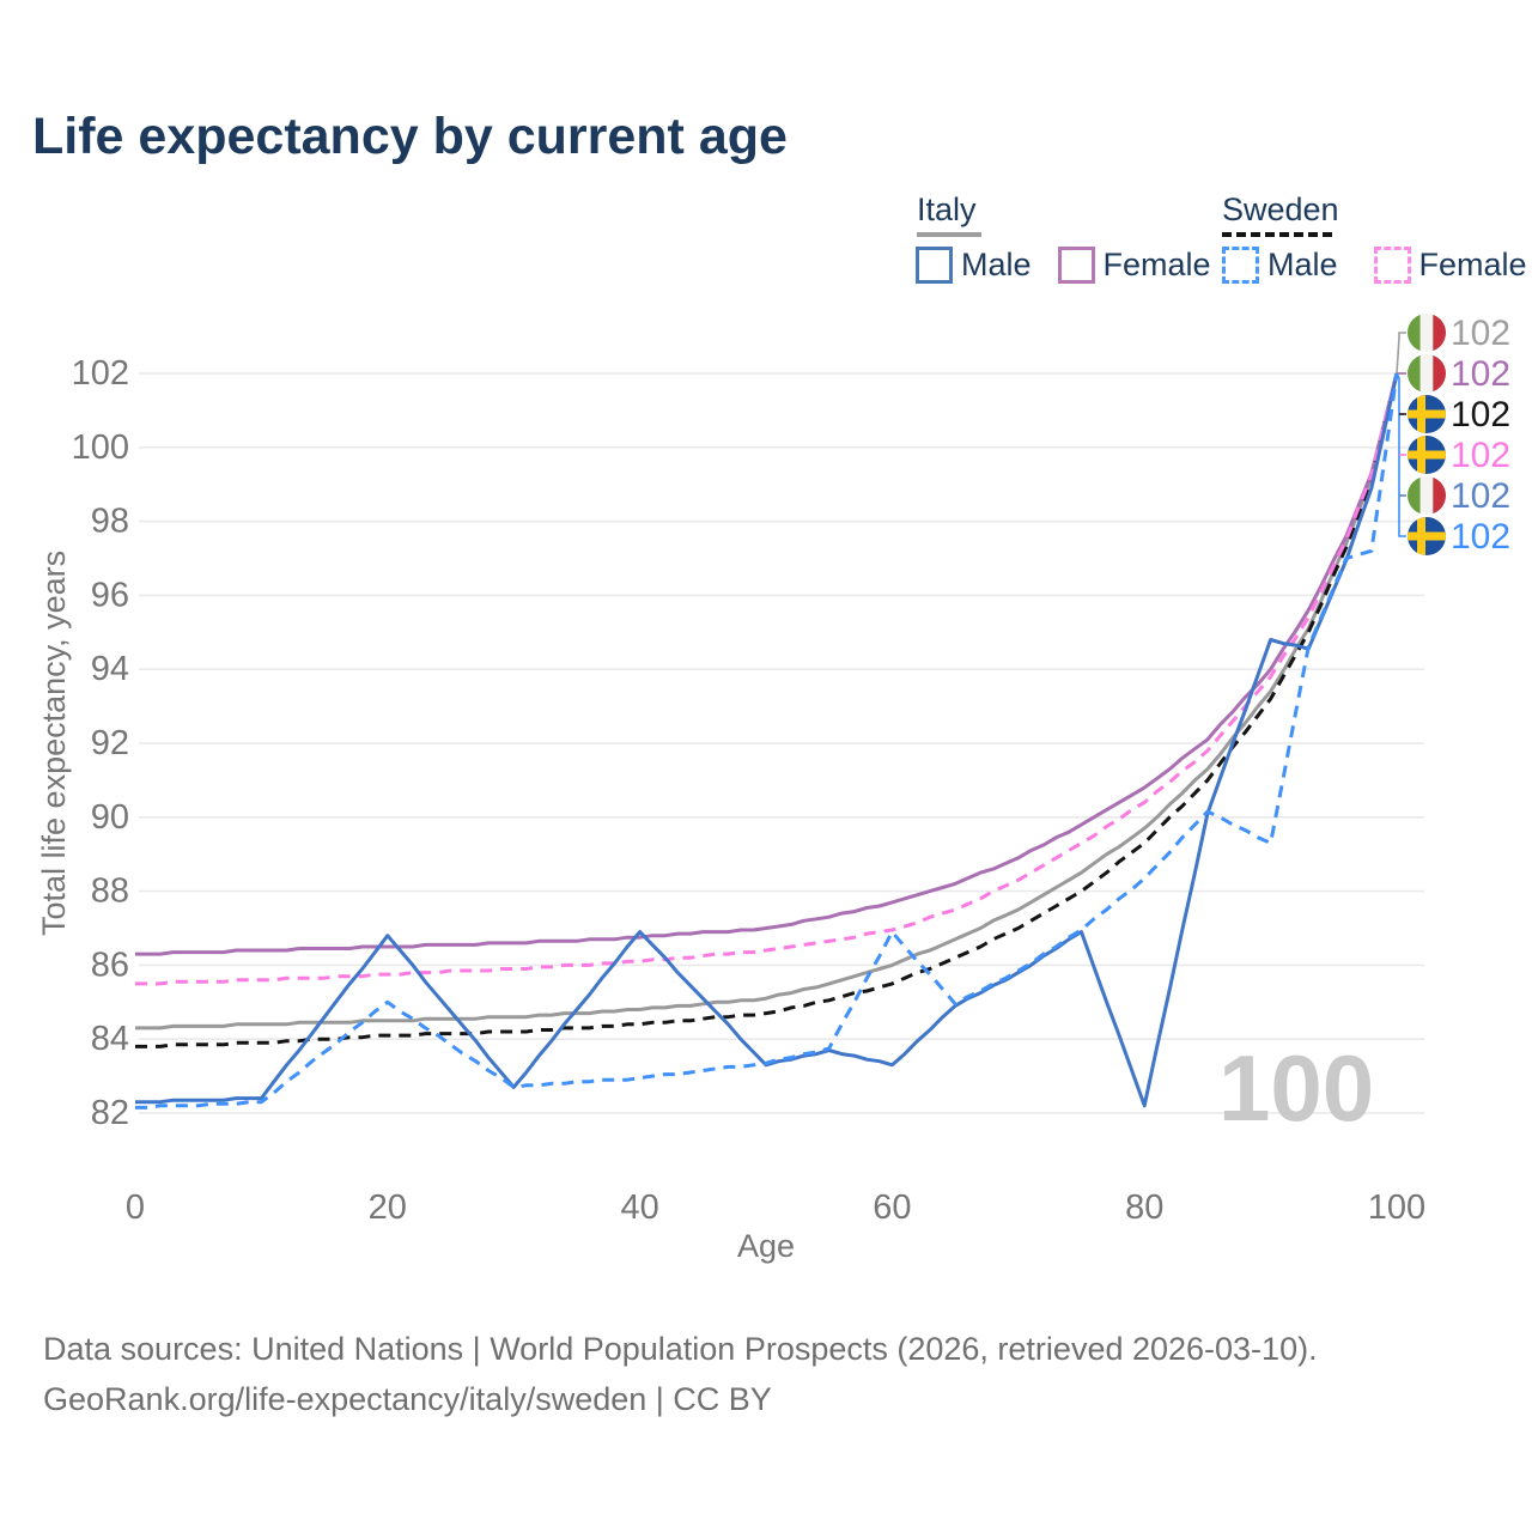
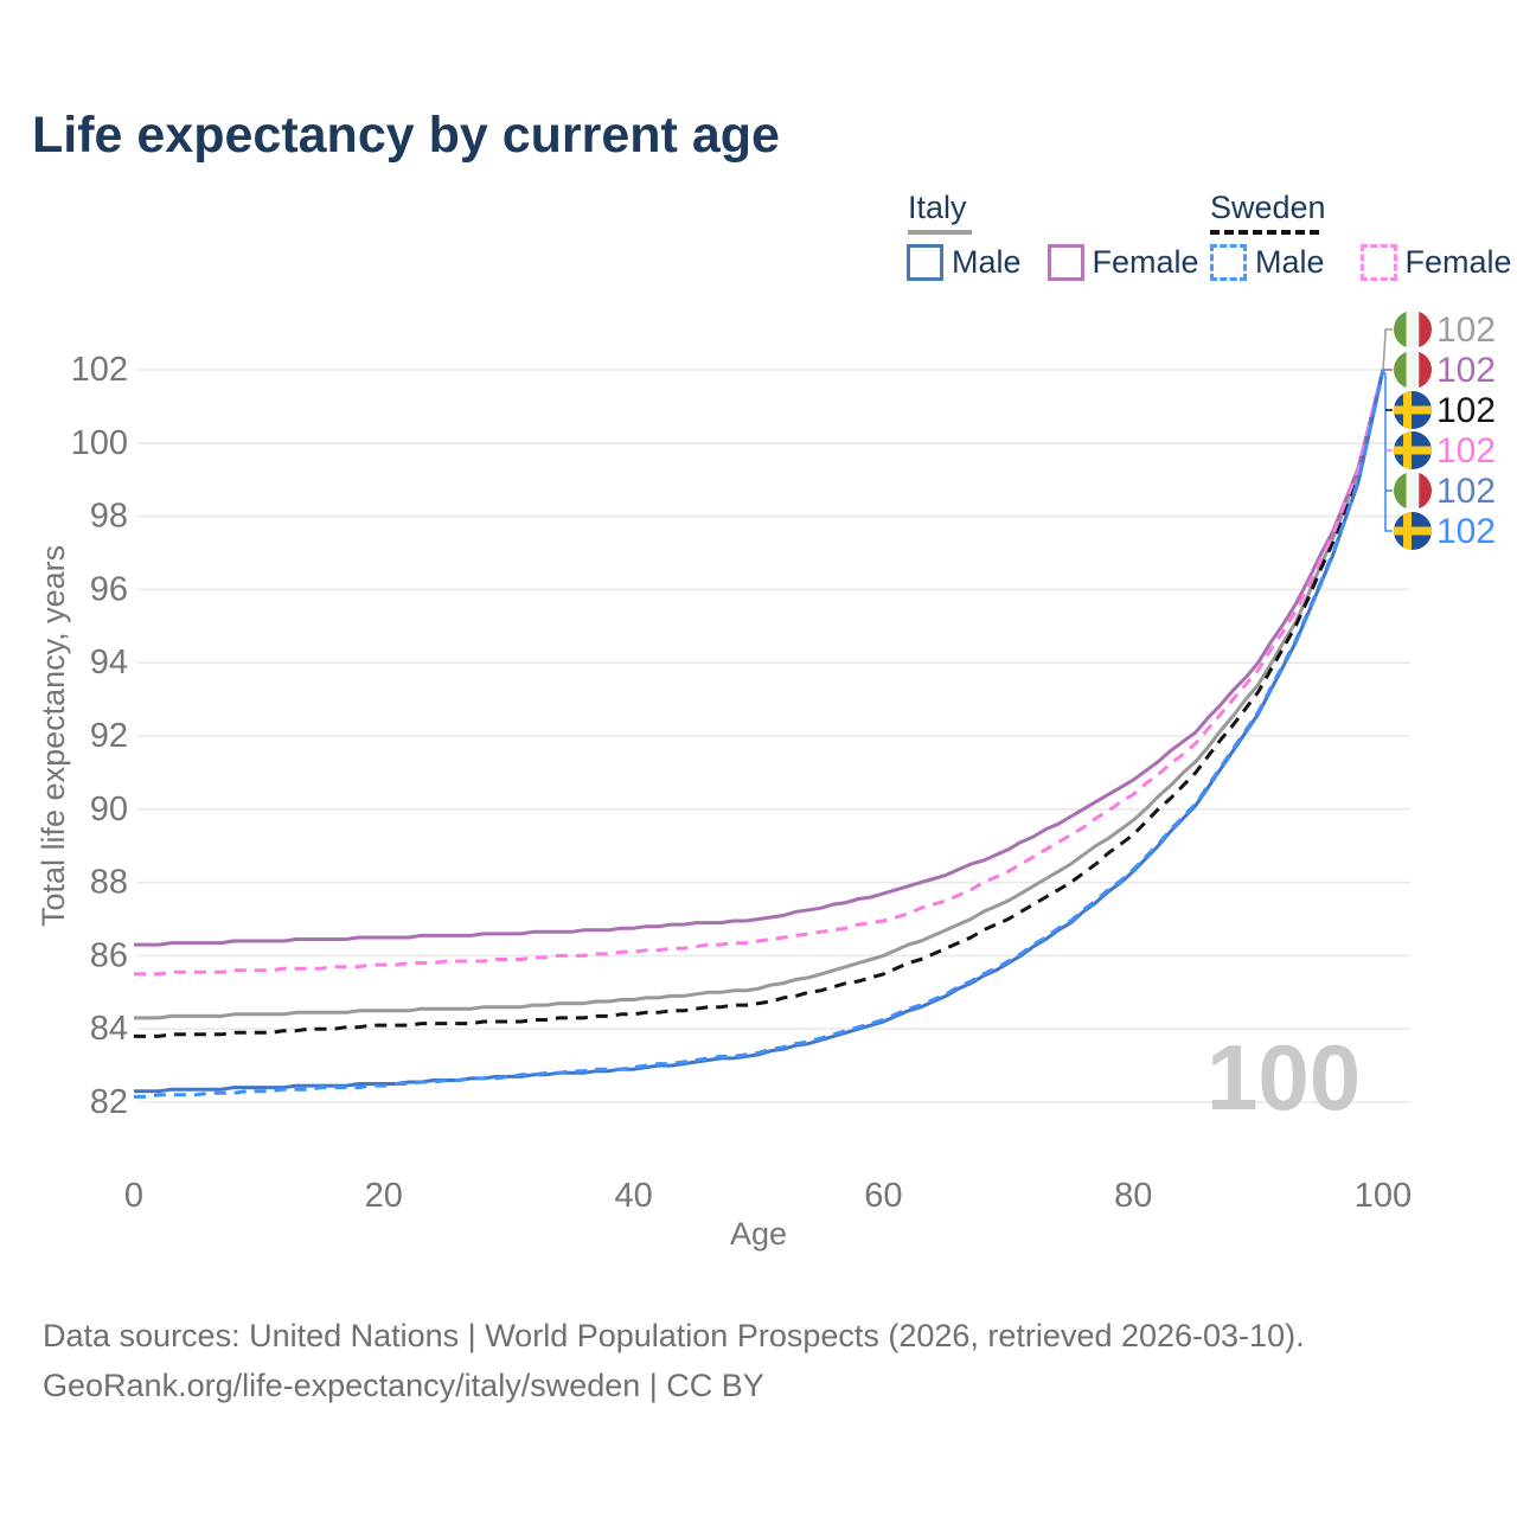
Italy Male/20: 86.8 -> 82.5
Sweden Male/20: 85.0 -> 82.5
Italy Male/40: 86.9 -> 82.9
Italy Male/60: 83.3 -> 84.2
Sweden Male/60: 86.9 -> 84.2
Italy Male/80: 82.2 -> 88.3
Italy Male/90: 94.8 -> 92.6
Sweden Male/90: 89.3 -> 92.7
Sweden Male/98: 97.2 -> 99.0
